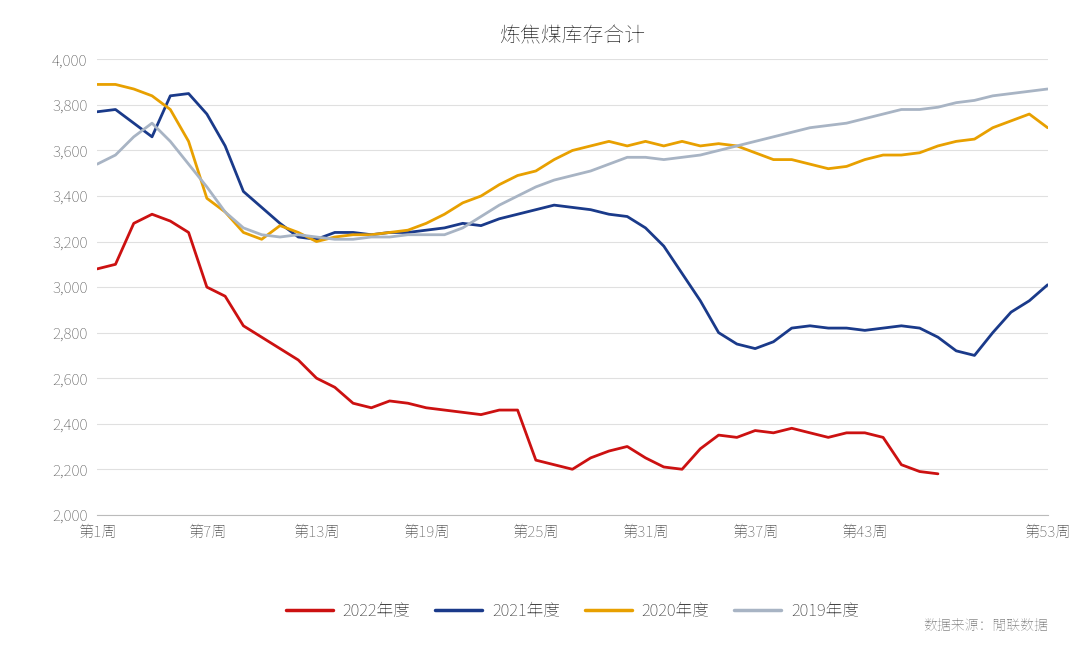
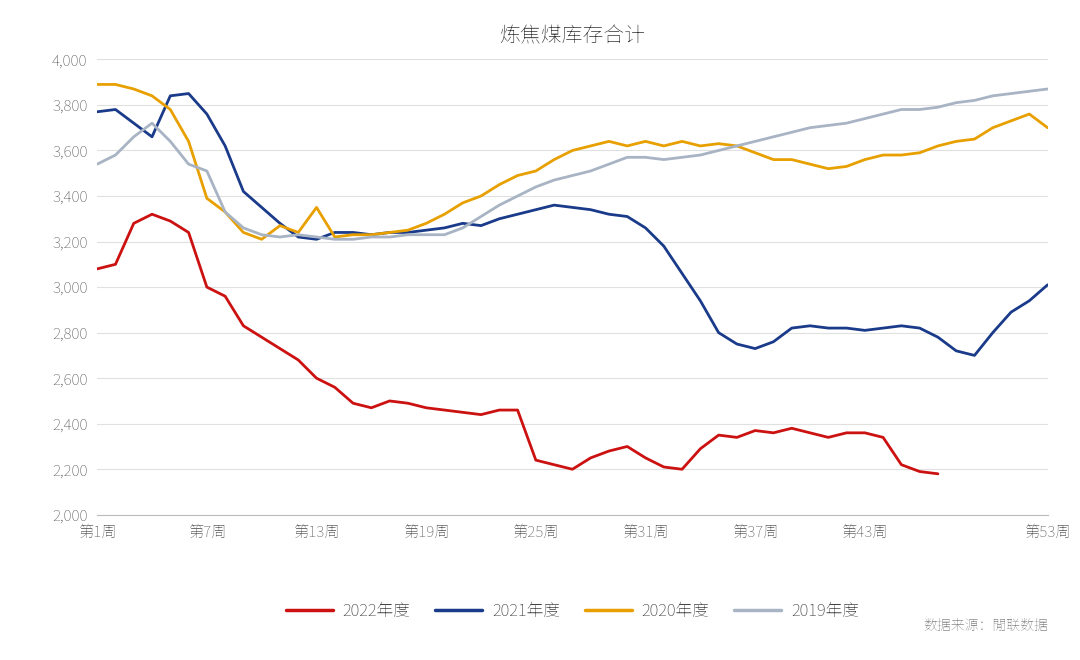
2019年度/第7周: 3,440 -> 3,510
2020年度/第13周: 3,200 -> 3,350
